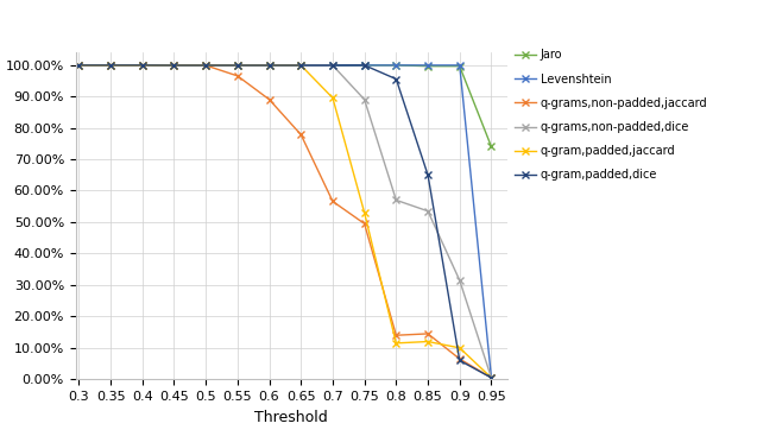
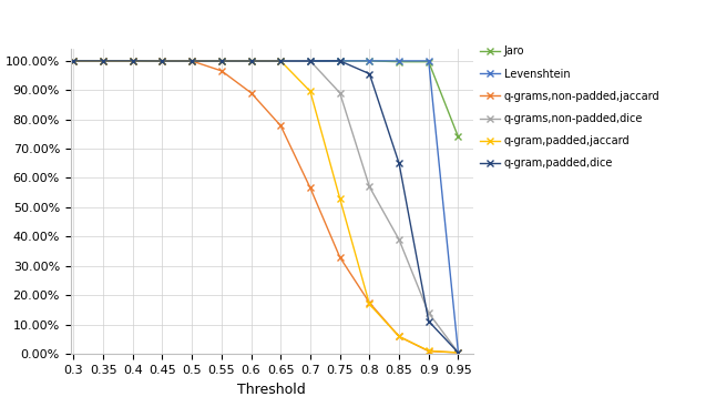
q-grams,non-padded,jaccard/0.75: 49.5% -> 33.0%
q-grams,non-padded,jaccard/0.8: 14.0% -> 17.5%
q-gram,padded,jaccard/0.8: 11.5% -> 17.0%
q-grams,non-padded,jaccard/0.85: 14.5% -> 6.0%
q-grams,non-padded,dice/0.85: 53.5% -> 39.0%
q-gram,padded,jaccard/0.85: 12.0% -> 6.0%
q-grams,non-padded,jaccard/0.9: 6.5% -> 1.0%
q-grams,non-padded,dice/0.9: 31.5% -> 14.0%
q-gram,padded,jaccard/0.9: 10.0% -> 1.1%
q-gram,padded,dice/0.9: 6.0% -> 11.2%
